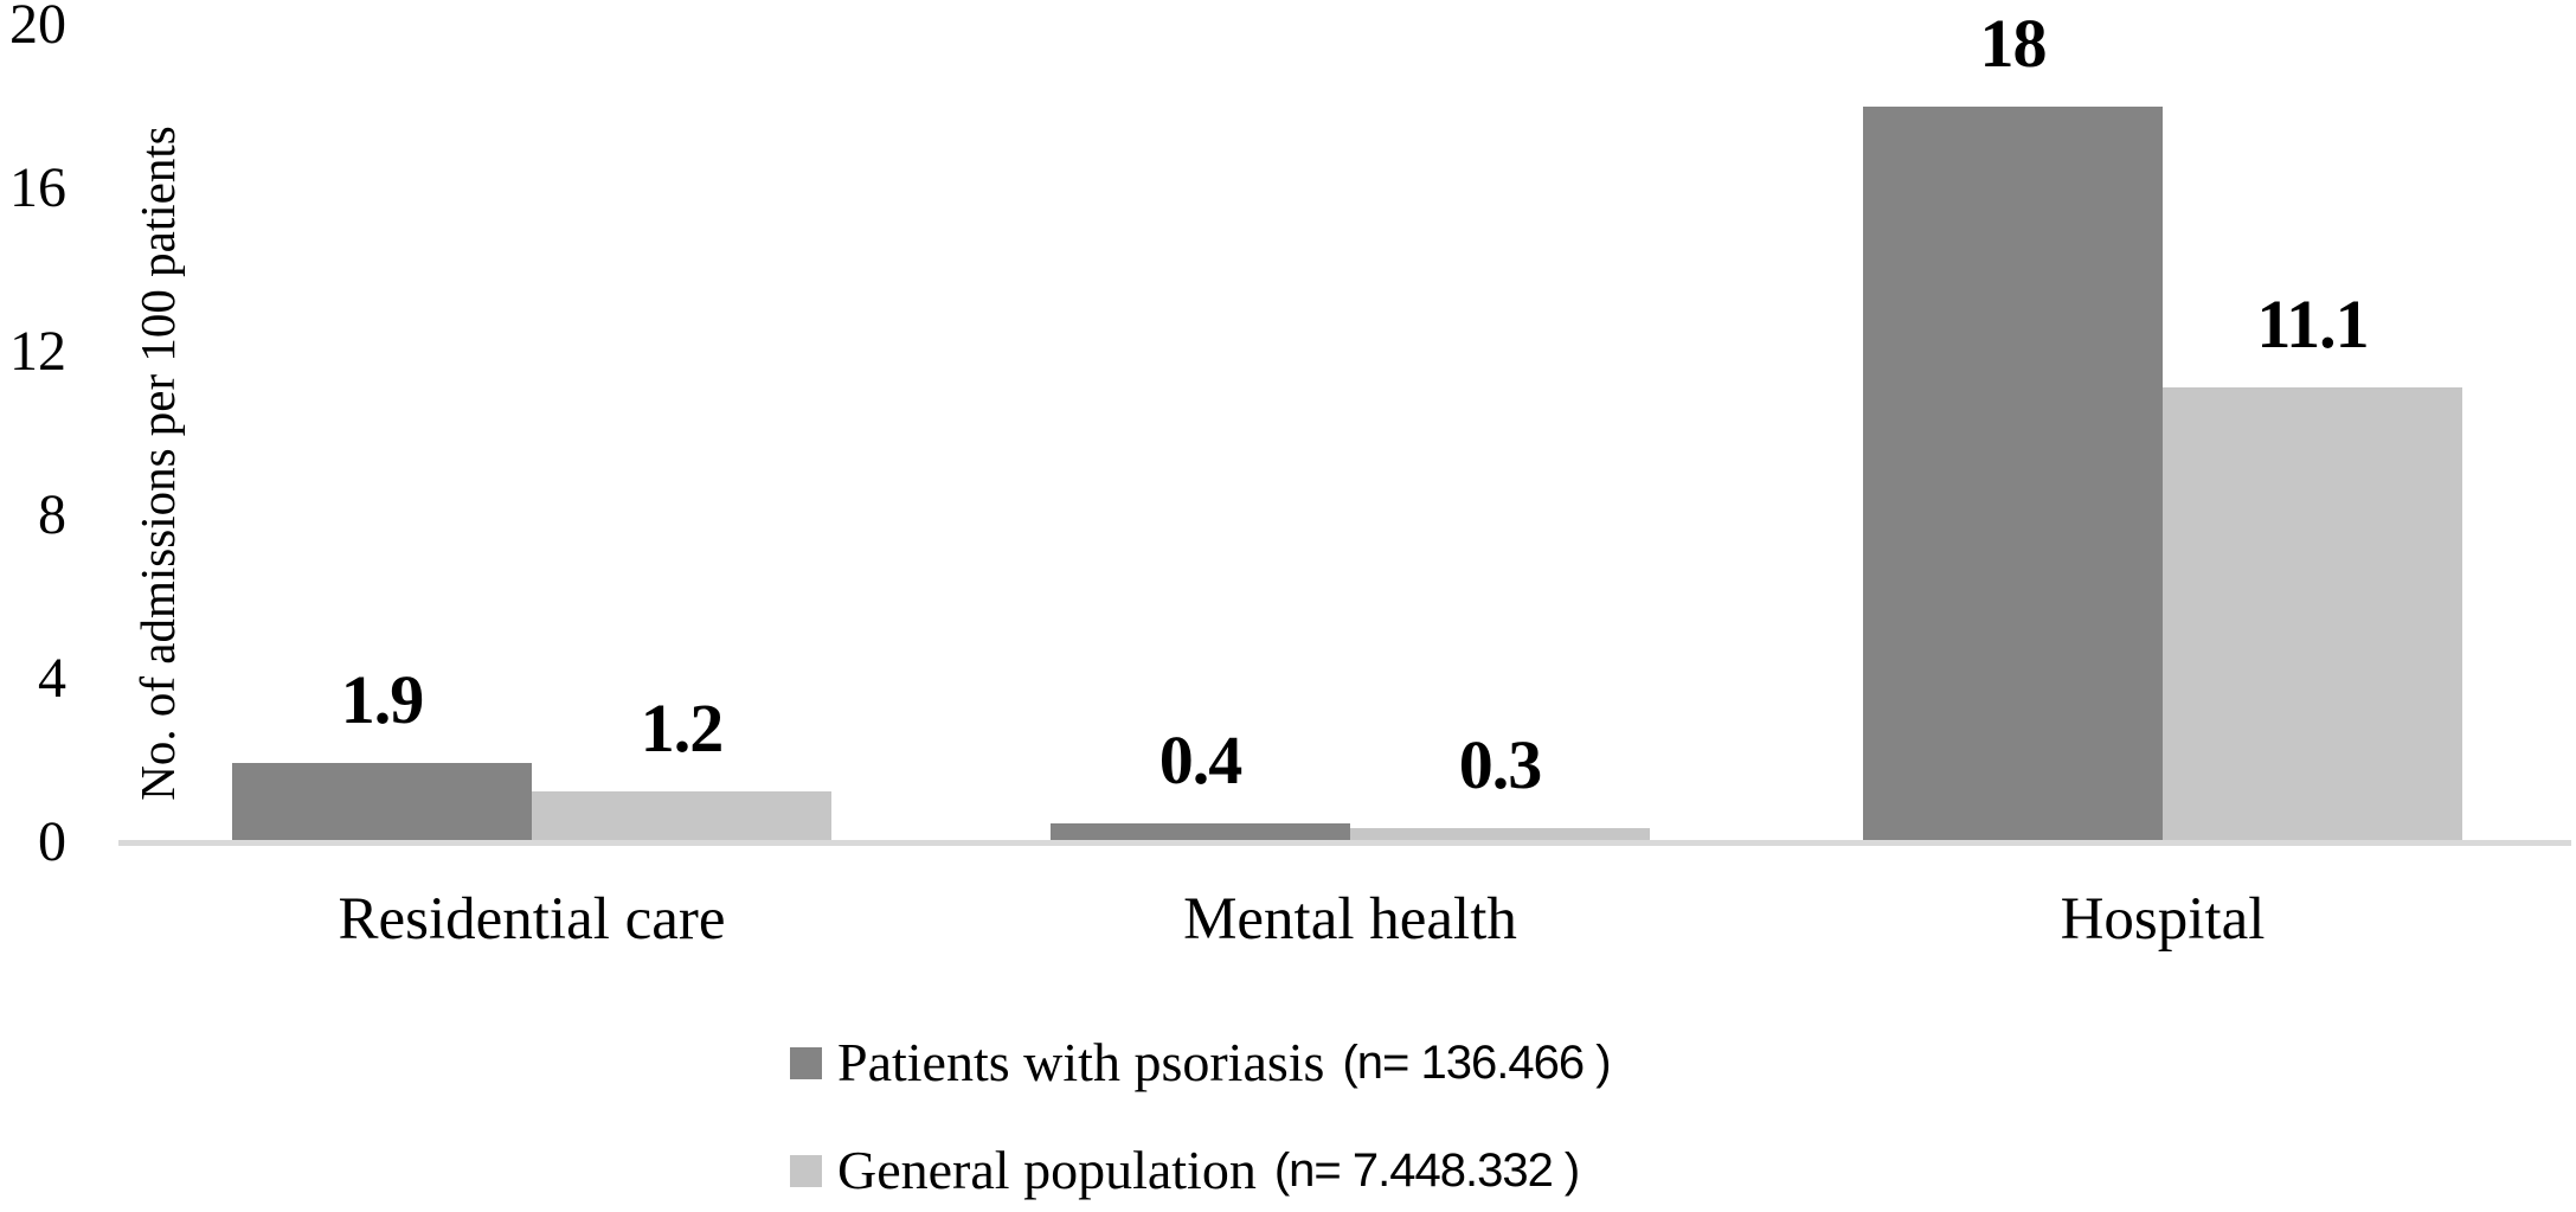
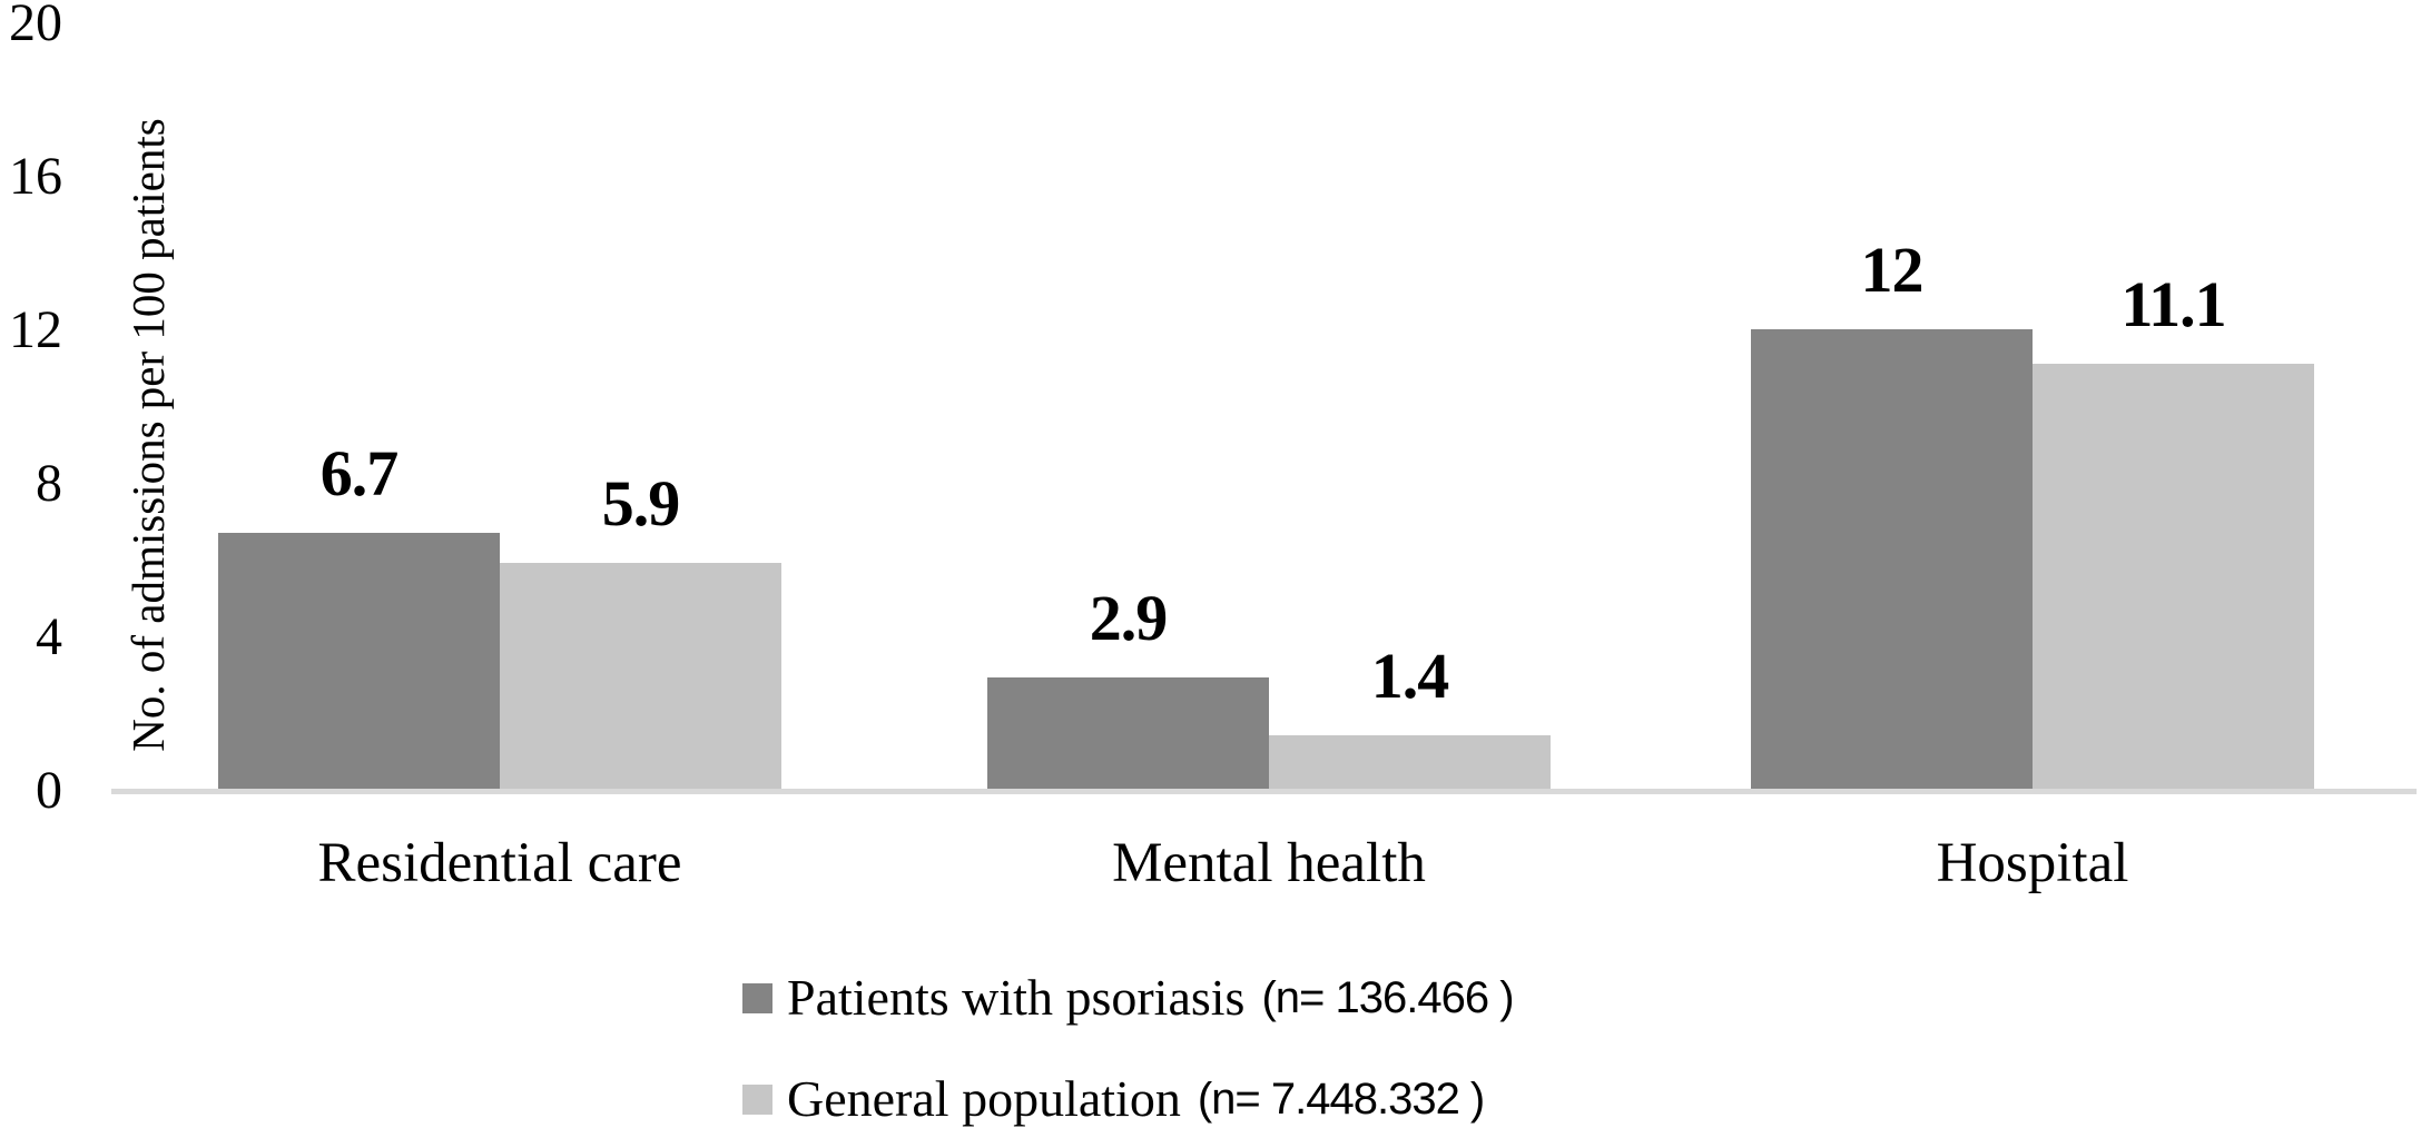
Patients with psoriasis/Residential care: 1.9 -> 6.7
General population/Residential care: 1.2 -> 5.9
Patients with psoriasis/Mental health: 0.4 -> 2.9
General population/Mental health: 0.3 -> 1.4
Patients with psoriasis/Hospital: 18 -> 12
